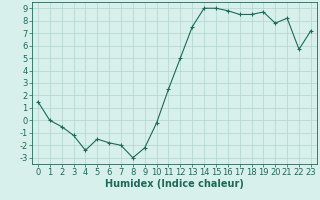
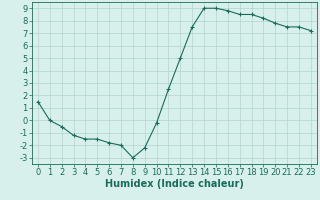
4: -2.4 -> -1.5
19: 8.7 -> 8.2
21: 8.2 -> 7.5
22: 5.7 -> 7.5
